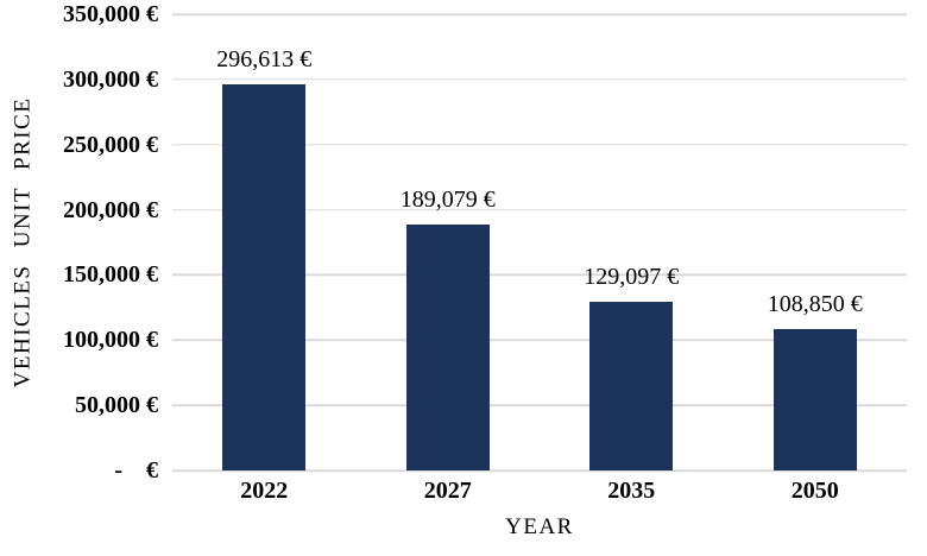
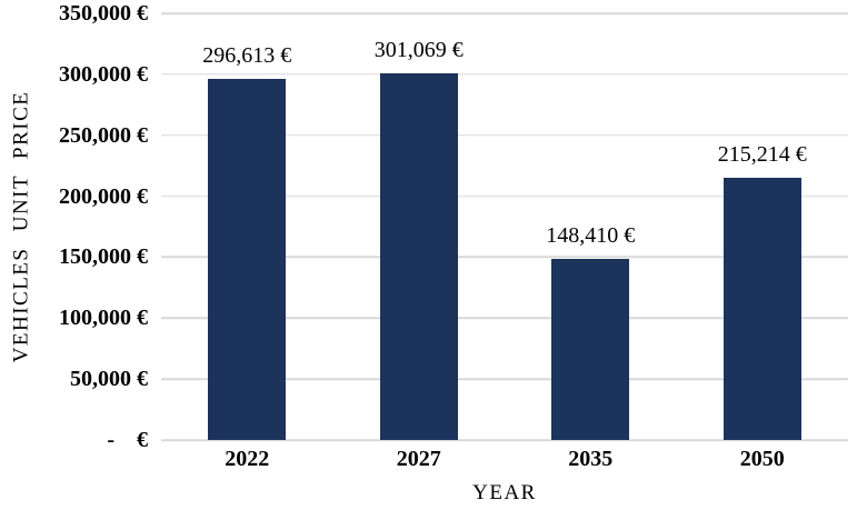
2027: 189,079 -> 301,069
2035: 129,097 -> 148,410
2050: 108,850 -> 215,214
